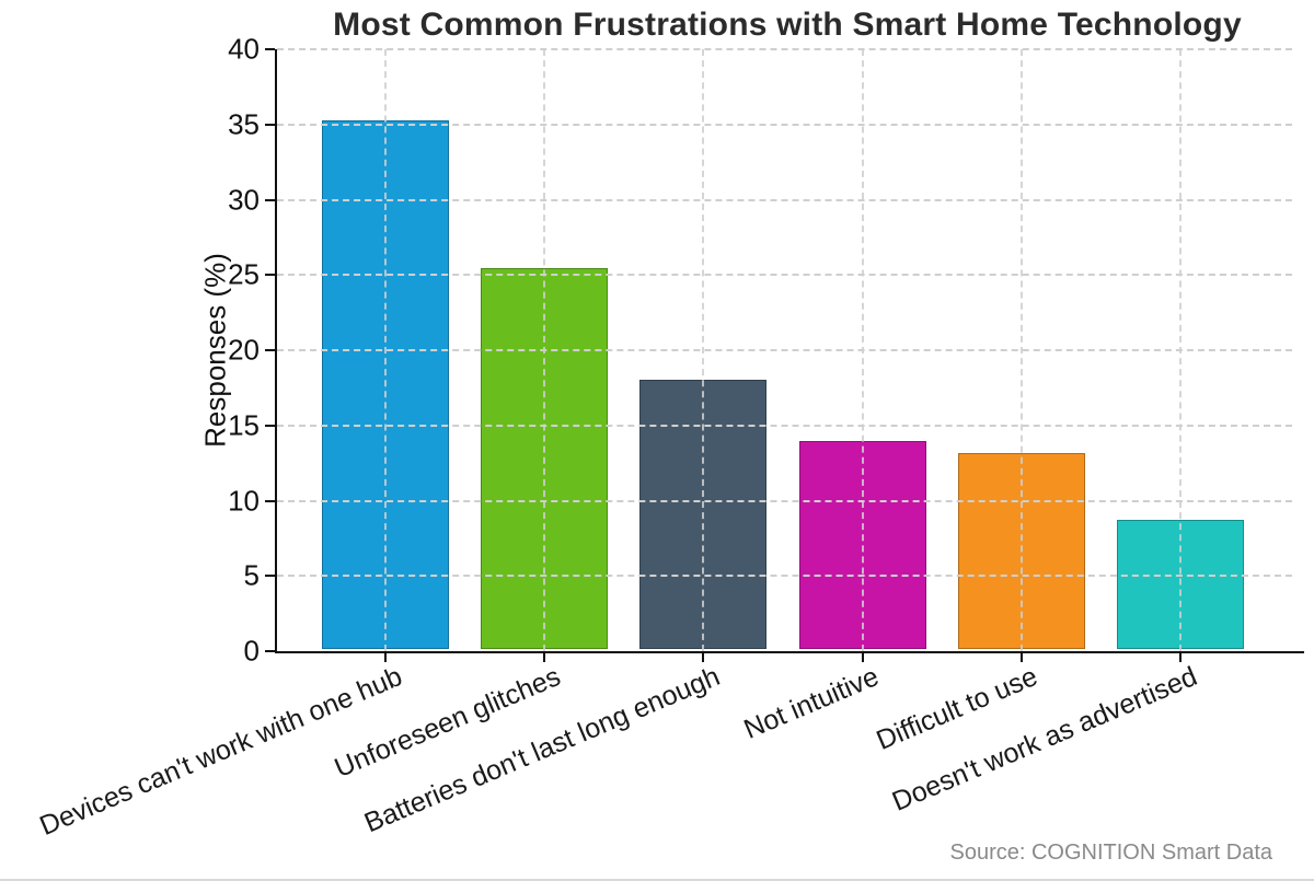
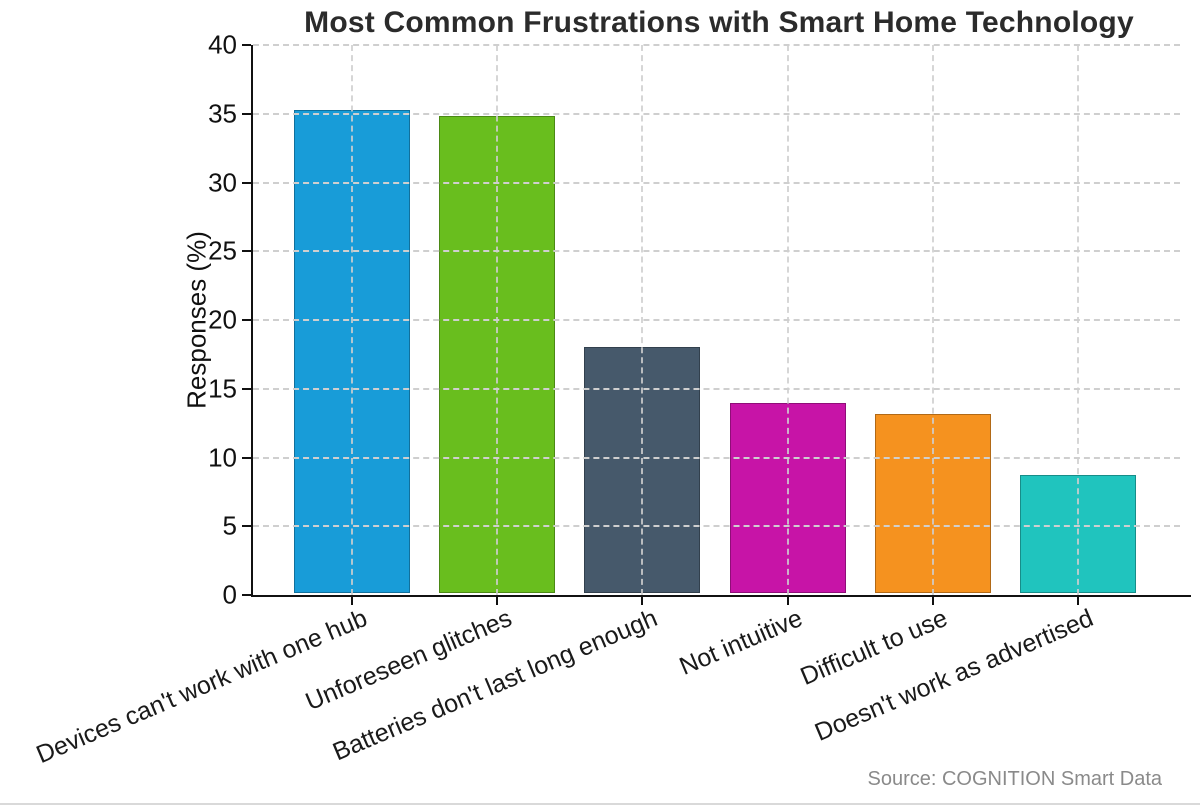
Unforeseen glitches: 25.3 -> 34.7
